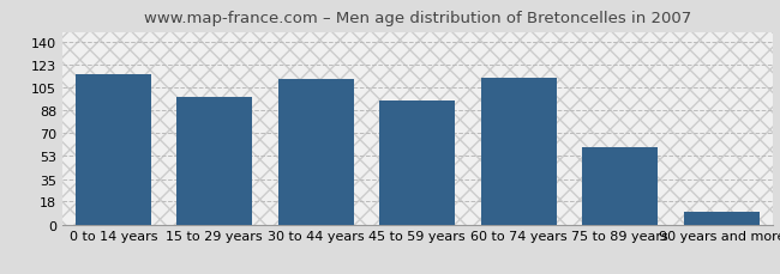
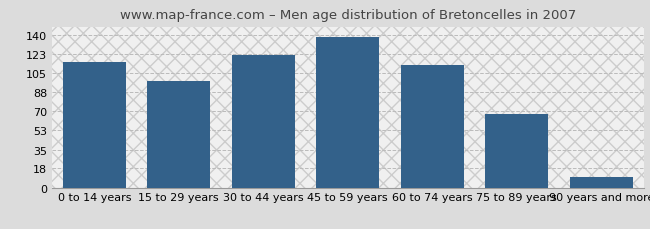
30 to 44 years: 112 -> 122
45 to 59 years: 95 -> 138
75 to 89 years: 59 -> 68
